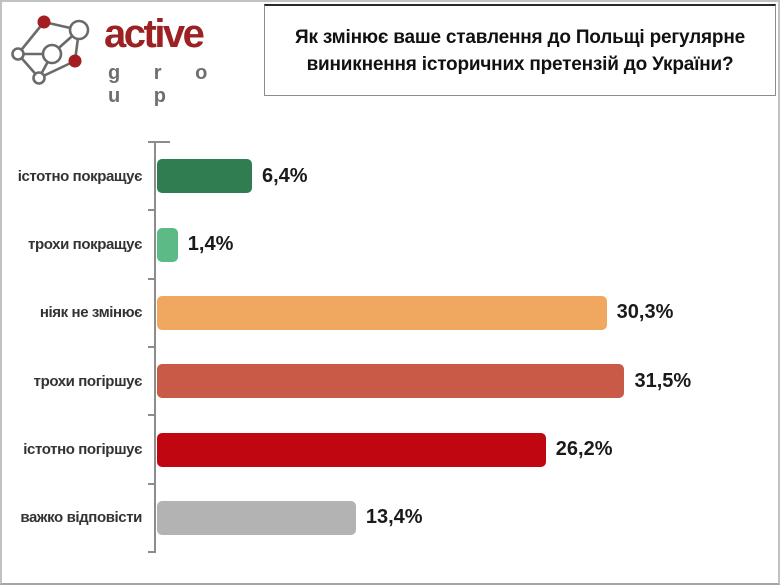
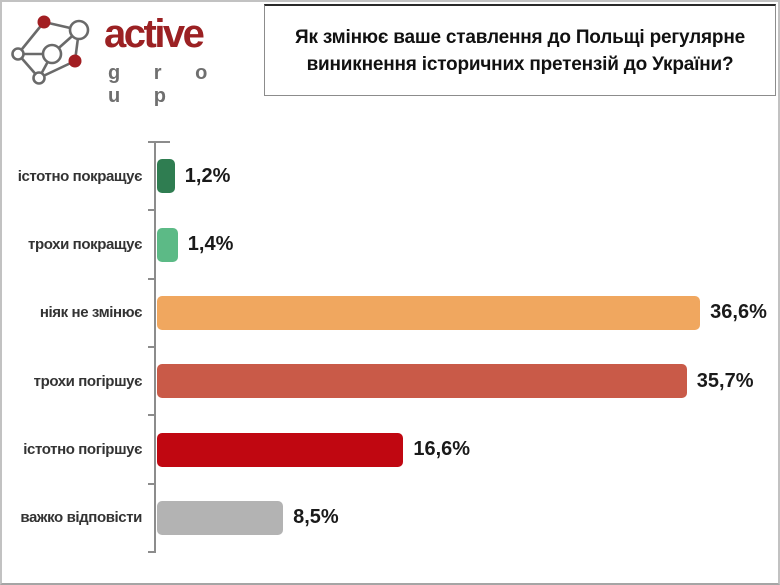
істотно покращує: 6,4% -> 1,2%
ніяк не змінює: 30,3% -> 36,6%
трохи погіршує: 31,5% -> 35,7%
істотно погіршує: 26,2% -> 16,6%
важко відповісти: 13,4% -> 8,5%
